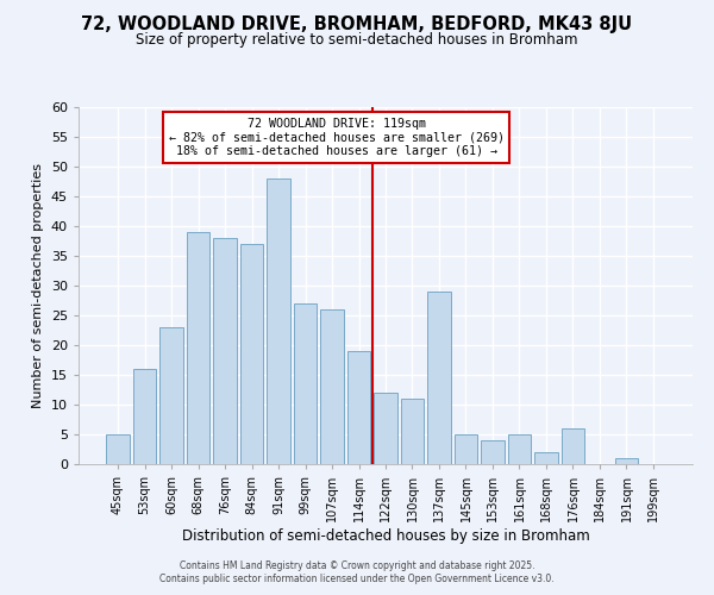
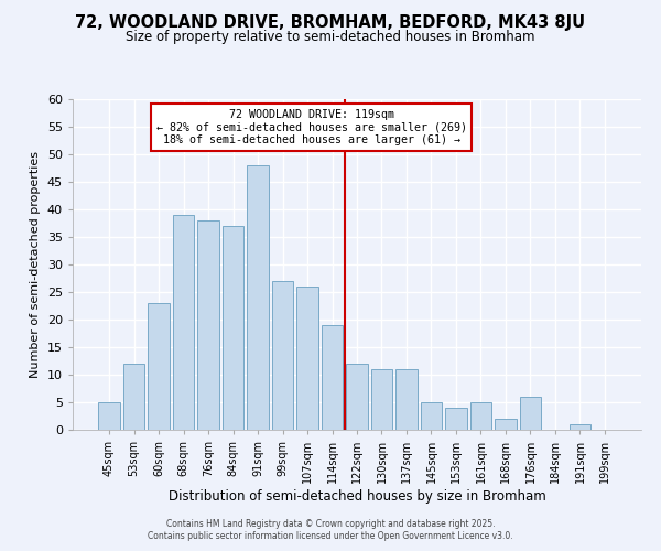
53sqm: 16 -> 12
137sqm: 29 -> 11
